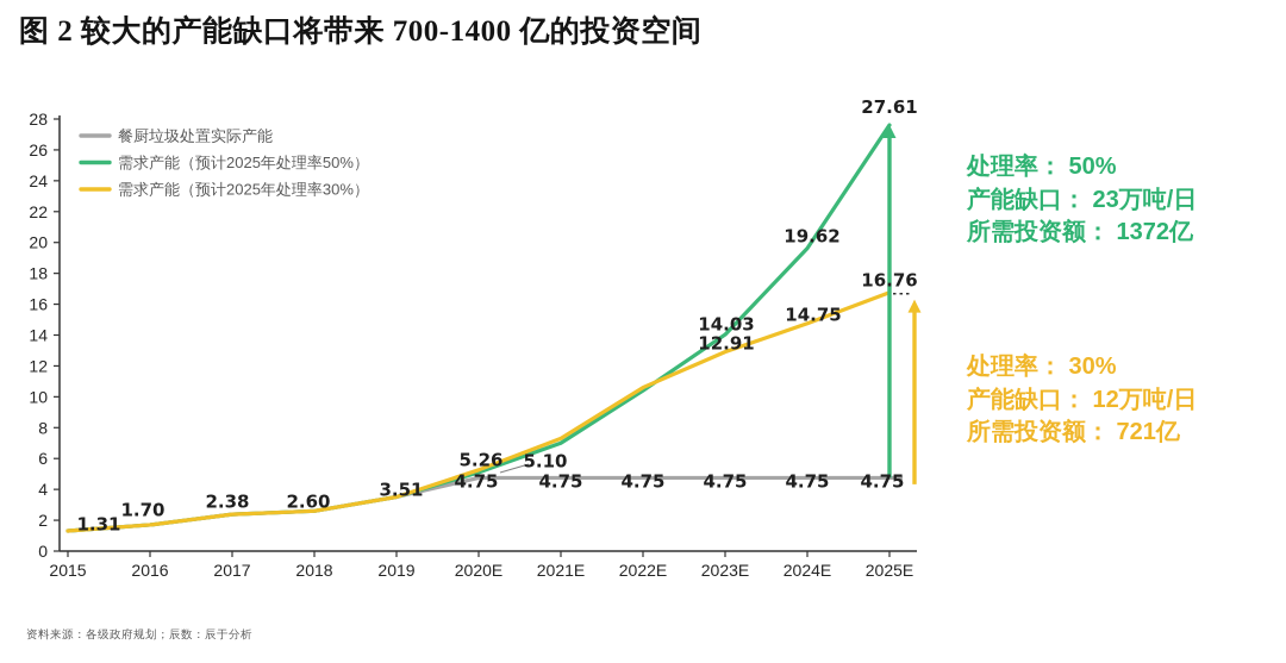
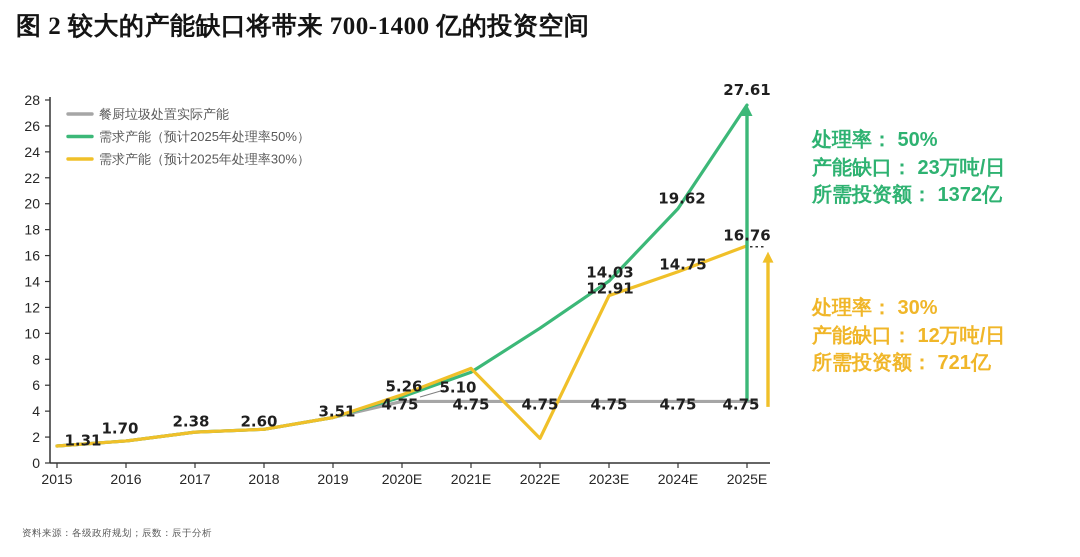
需求产能（预计2025年处理率30%）/2022E: 10.6 -> 1.9
